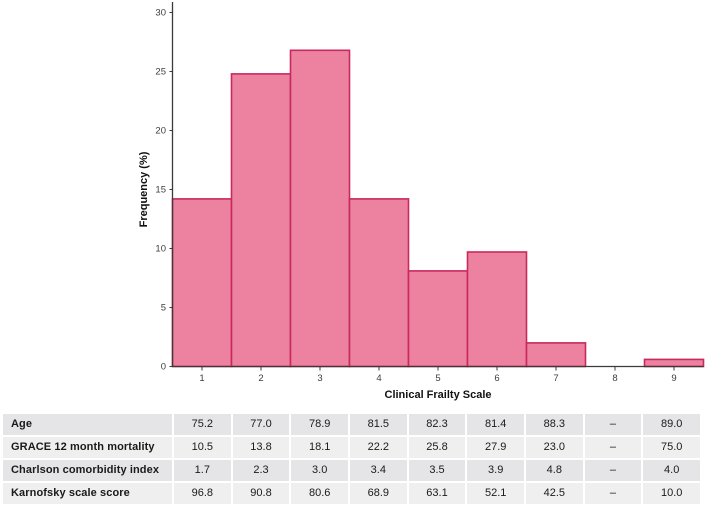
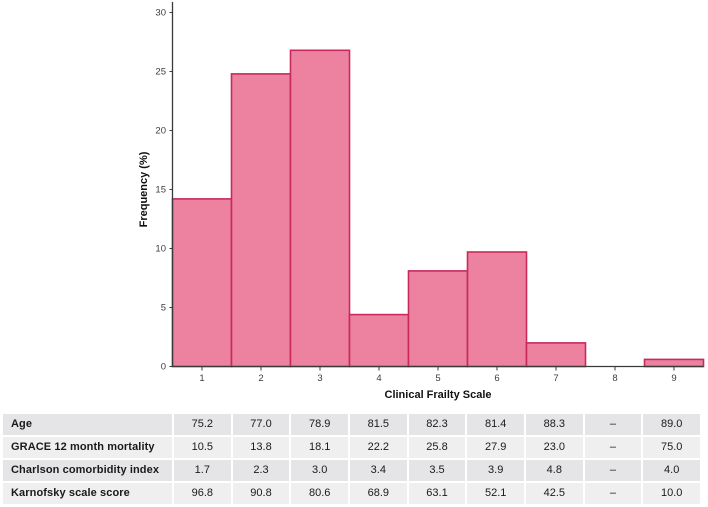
4: 14.2 -> 4.4
